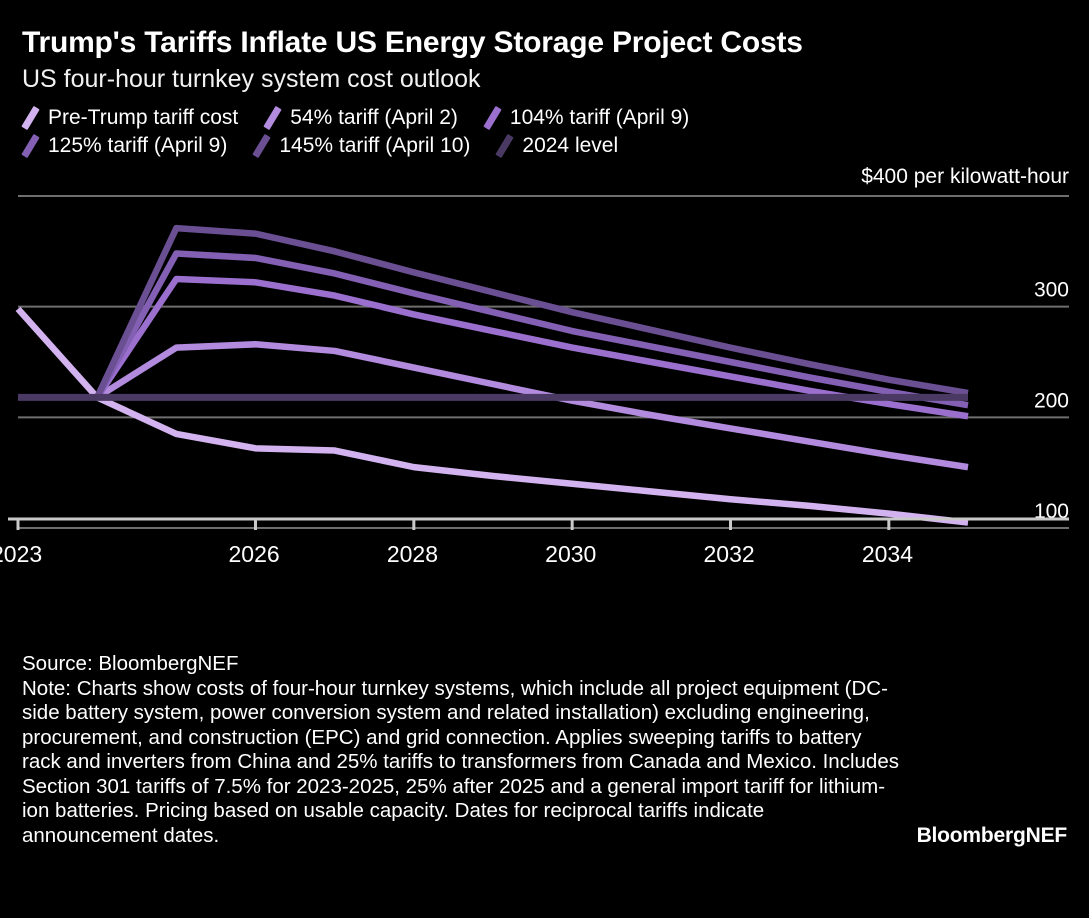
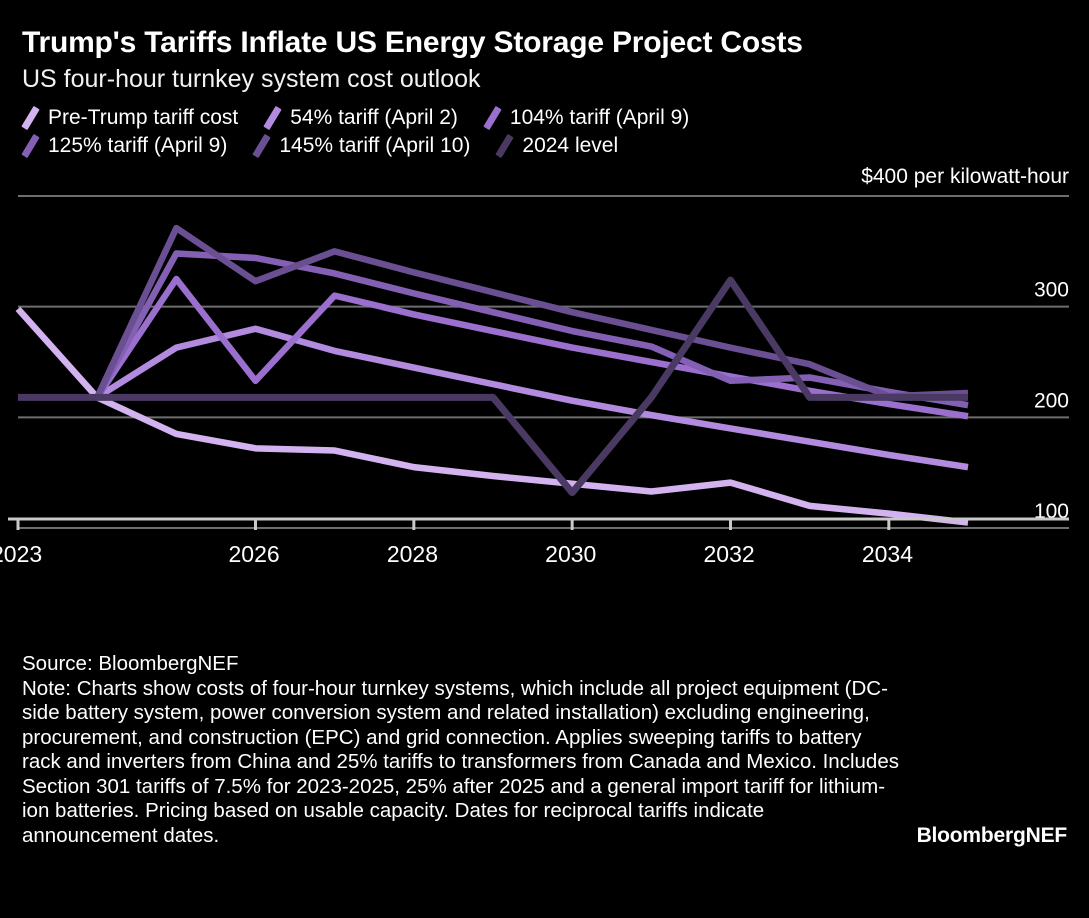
54% tariff (April 2)/2026: 266 -> 280
104% tariff (April 9)/2026: 322 -> 233
145% tariff (April 10)/2026: 366 -> 323
2024 level/2030: 218 -> 132
Pre-Trump tariff cost/2032: 126 -> 141
125% tariff (April 9)/2032: 250 -> 233
2024 level/2032: 218 -> 324
145% tariff (April 10)/2034: 234 -> 219
